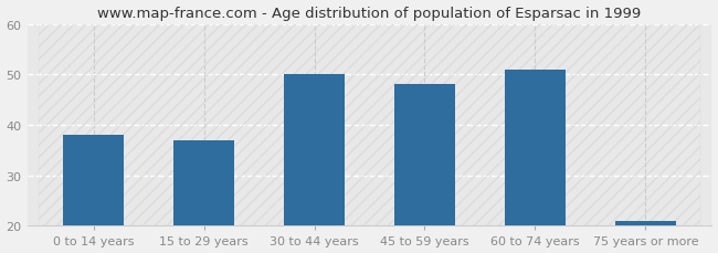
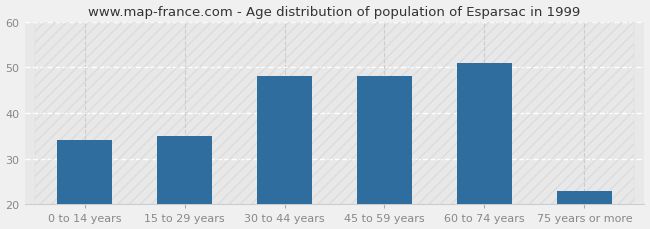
0 to 14 years: 38 -> 34
15 to 29 years: 37 -> 35
30 to 44 years: 50 -> 48
75 years or more: 21 -> 23
